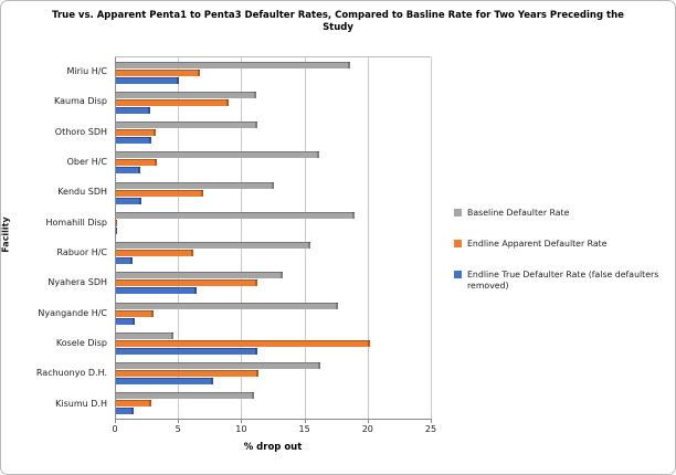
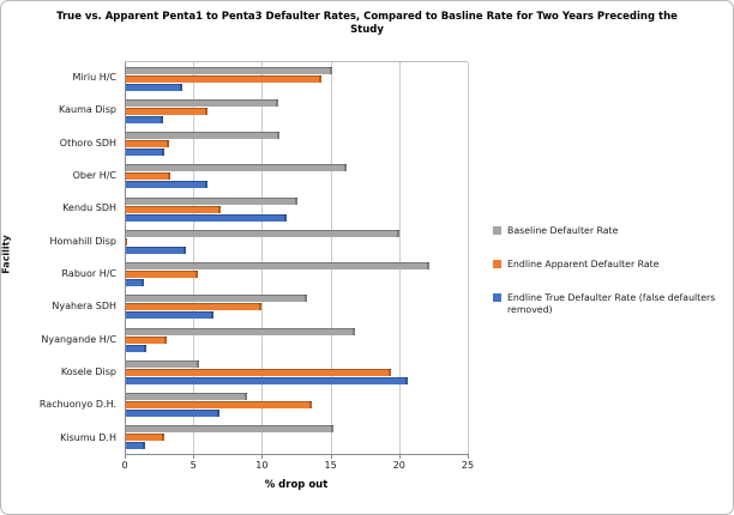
Baseline Defaulter Rate/Miriu H/C: 18.6 -> 15.1
Endline Apparent Defaulter Rate/Miriu H/C: 6.7 -> 14.3
Endline True Defaulter Rate (false defaulters removed)/Miriu H/C: 5.1 -> 4.2
Endline Apparent Defaulter Rate/Kauma Disp: 9.0 -> 6.0
Endline True Defaulter Rate (false defaulters removed)/Ober H/C: 2.0 -> 6.0
Endline True Defaulter Rate (false defaulters removed)/Kendu SDH: 2.1 -> 11.8
Baseline Defaulter Rate/Homahill Disp: 19.0 -> 20.0
Endline True Defaulter Rate (false defaulters removed)/Homahill Disp: 0.2 -> 4.5
Baseline Defaulter Rate/Rabuor H/C: 15.5 -> 22.2
Endline Apparent Defaulter Rate/Rabuor H/C: 6.2 -> 5.3
Endline Apparent Defaulter Rate/Nyahera SDH: 11.3 -> 10.0
Baseline Defaulter Rate/Nyangande H/C: 17.7 -> 16.8
Baseline Defaulter Rate/Kosele Disp: 4.6 -> 5.4
Endline Apparent Defaulter Rate/Kosele Disp: 20.2 -> 19.4
Endline True Defaulter Rate (false defaulters removed)/Kosele Disp: 11.3 -> 20.6
Baseline Defaulter Rate/Rachuonyo D.H.: 16.3 -> 8.9
Endline Apparent Defaulter Rate/Rachuonyo D.H.: 11.4 -> 13.6
Endline True Defaulter Rate (false defaulters removed)/Rachuonyo D.H.: 7.8 -> 6.9
Baseline Defaulter Rate/Kisumu D.H: 11.0 -> 15.2
